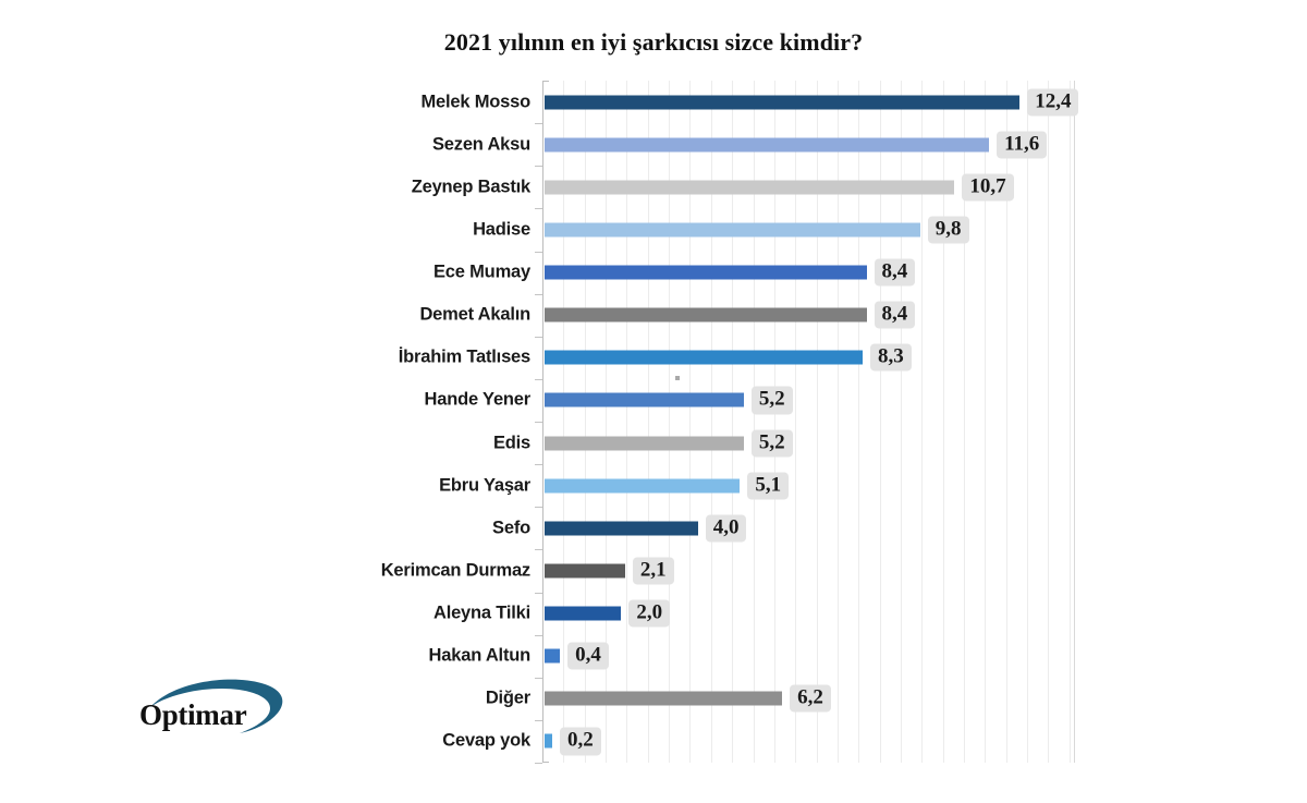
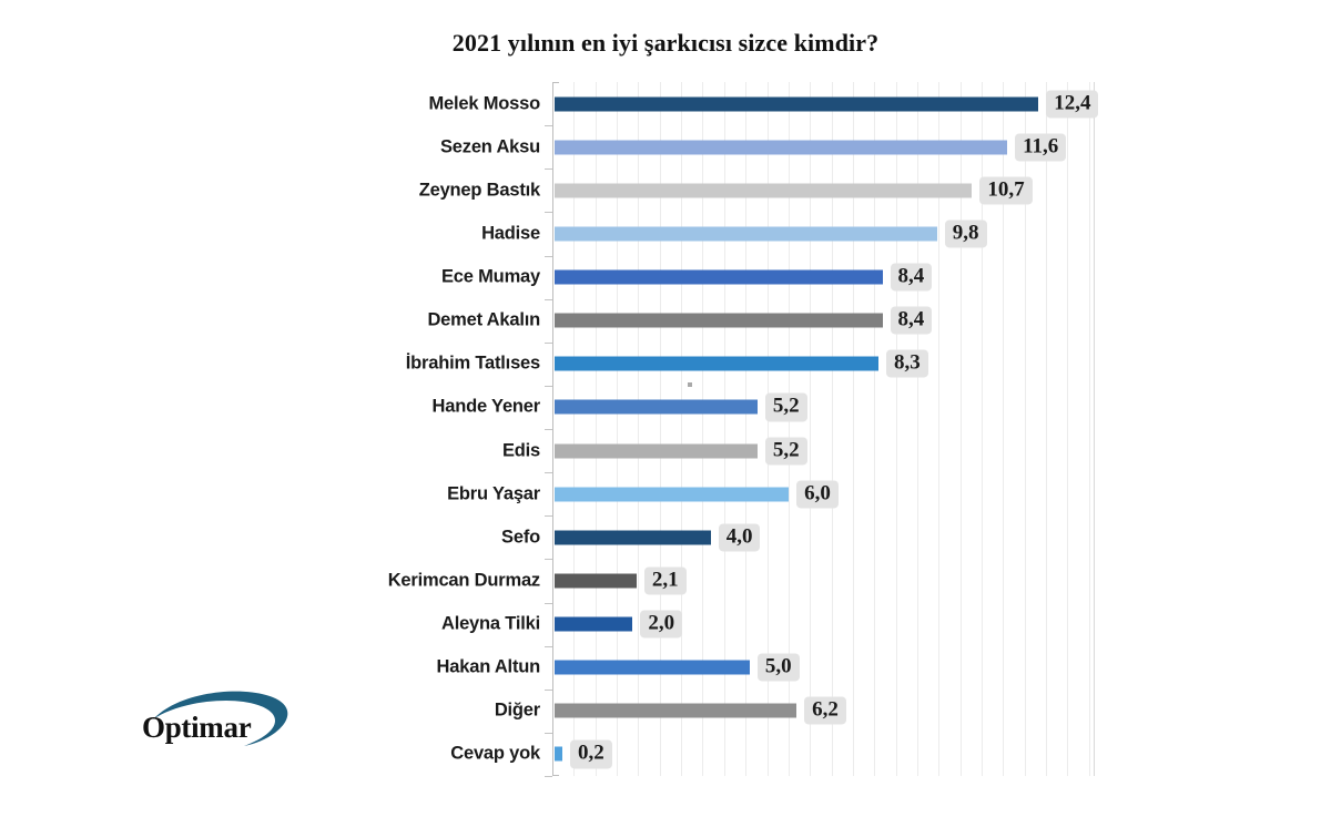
Ebru Yaşar: 5,1 -> 6,0
Hakan Altun: 0,4 -> 5,0
